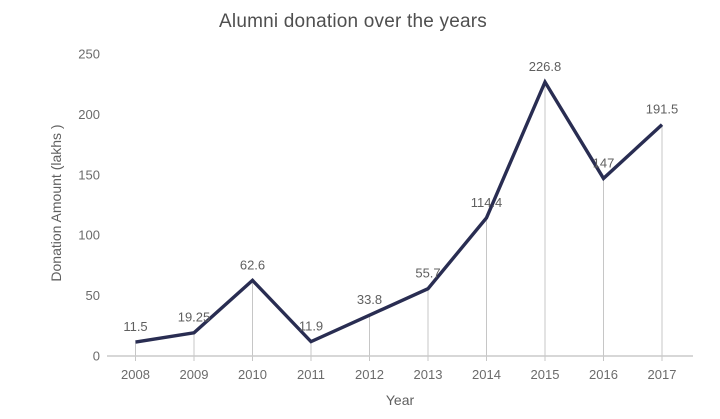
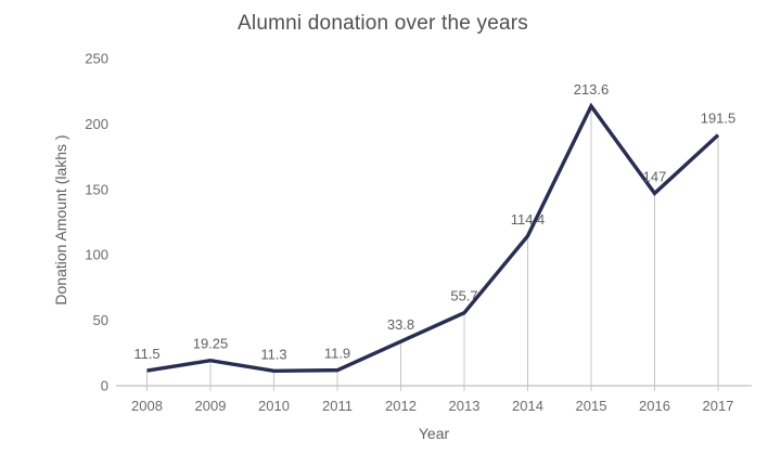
2010: 62.6 -> 11.3
2015: 226.8 -> 213.6
